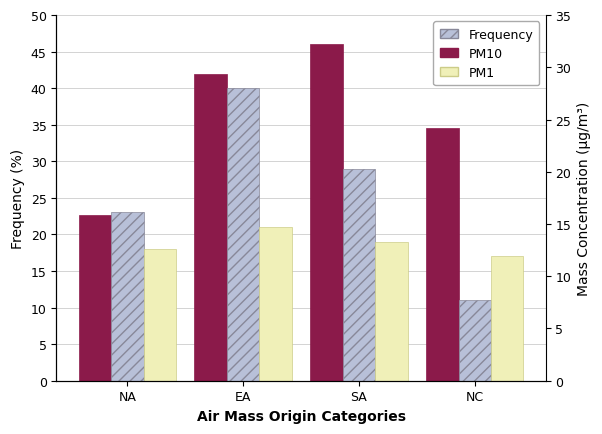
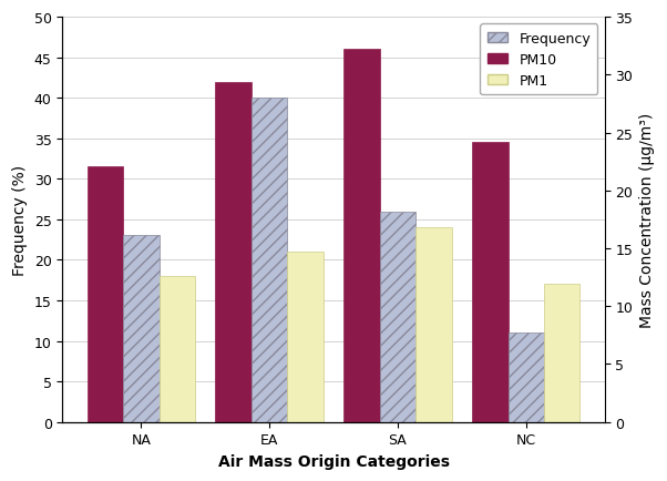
PM10/NA: 22.6 -> 31.5
Frequency/SA: 29 -> 26
PM1/SA: 19 -> 24
